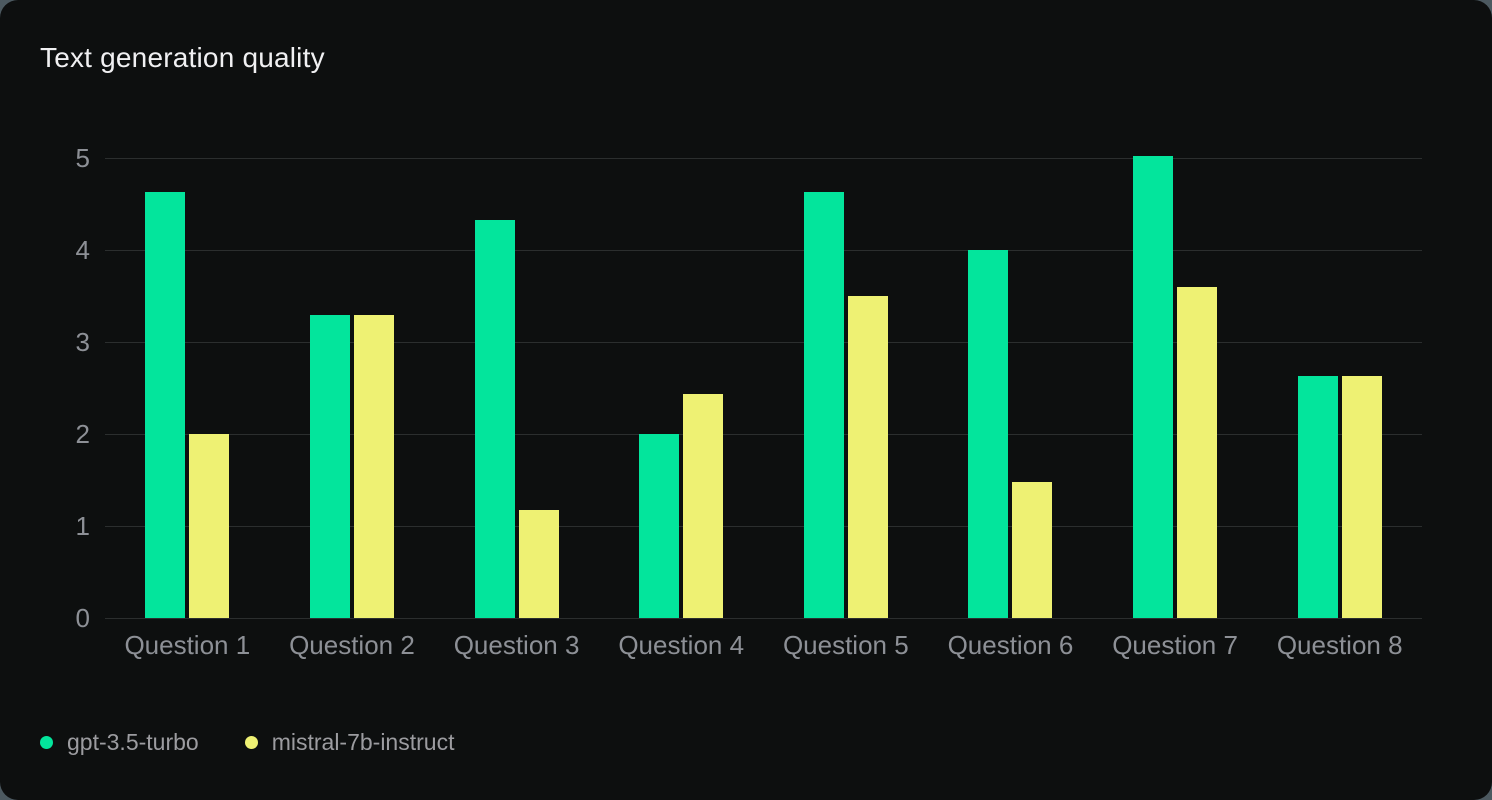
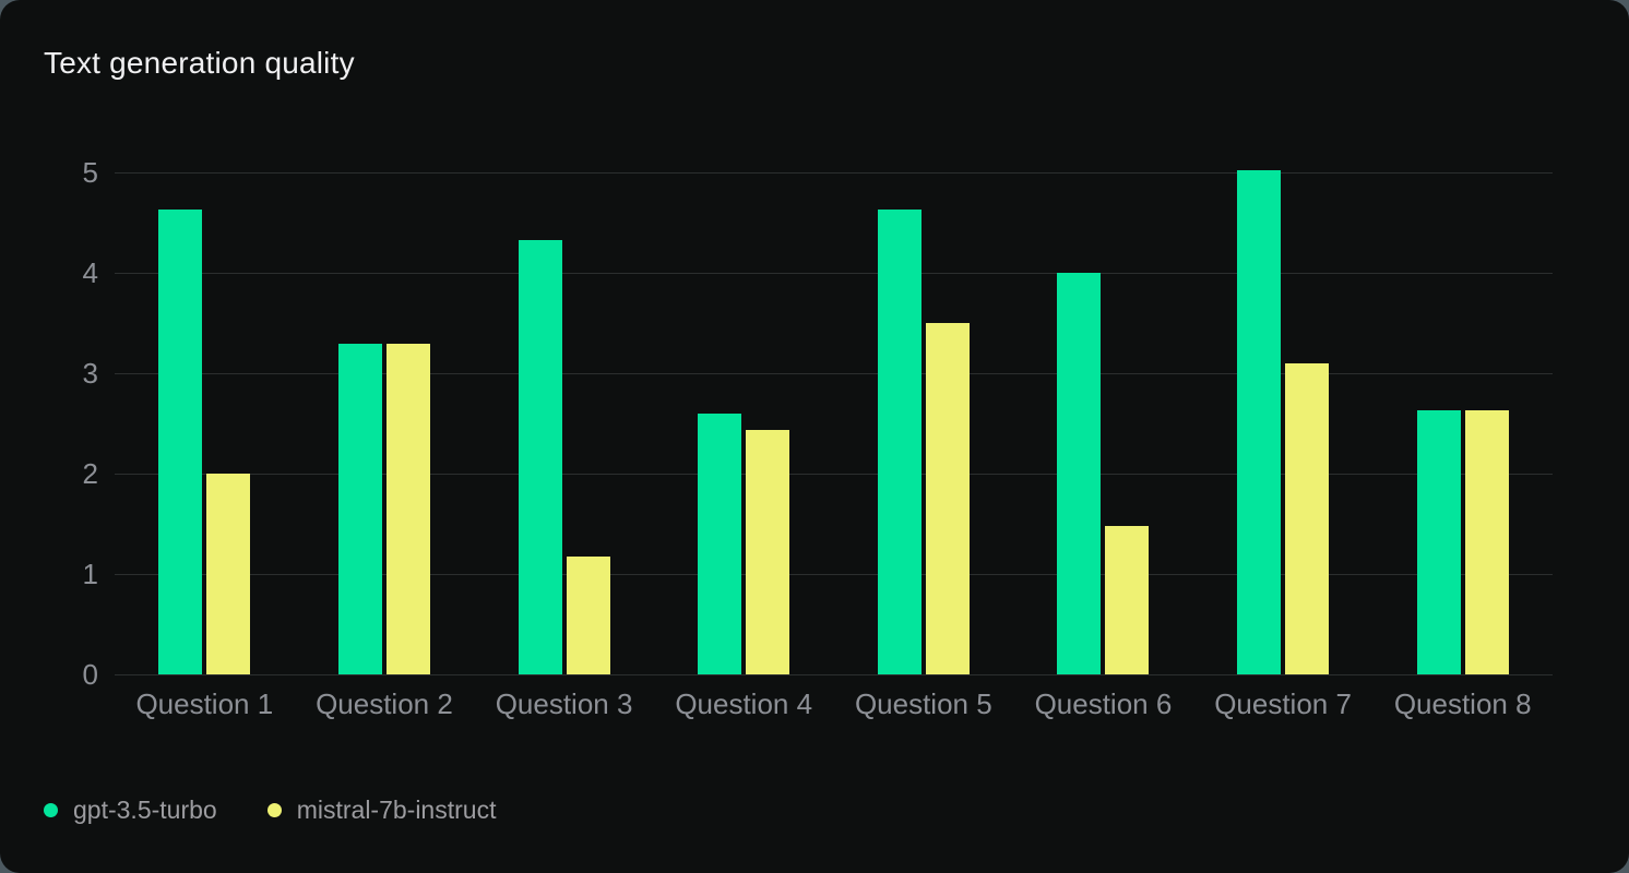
gpt-3.5-turbo/Question 4: 2.0 -> 2.6
mistral-7b-instruct/Question 7: 3.6 -> 3.1
